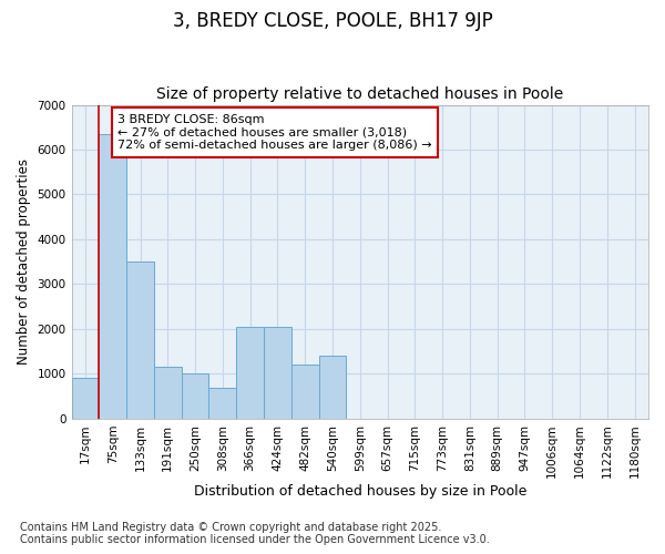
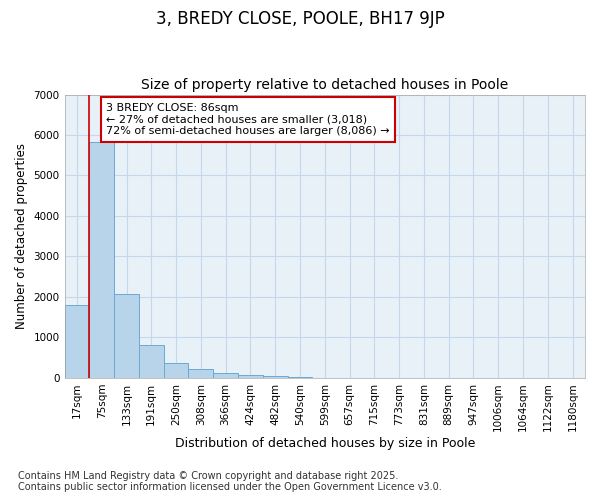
17sqm: 900 -> 1800
75sqm: 6350 -> 5820
133sqm: 3500 -> 2080
191sqm: 1150 -> 820
250sqm: 1000 -> 360
308sqm: 700 -> 210
366sqm: 2050 -> 120
424sqm: 2050 -> 80
482sqm: 1200 -> 60
540sqm: 1400 -> 30
